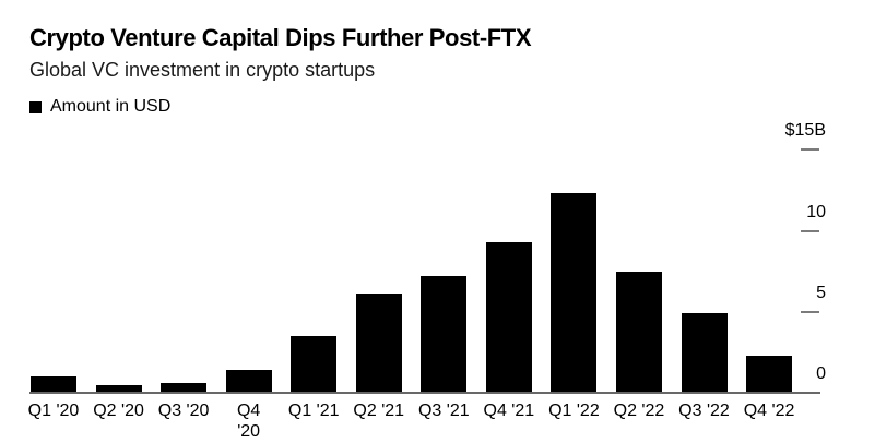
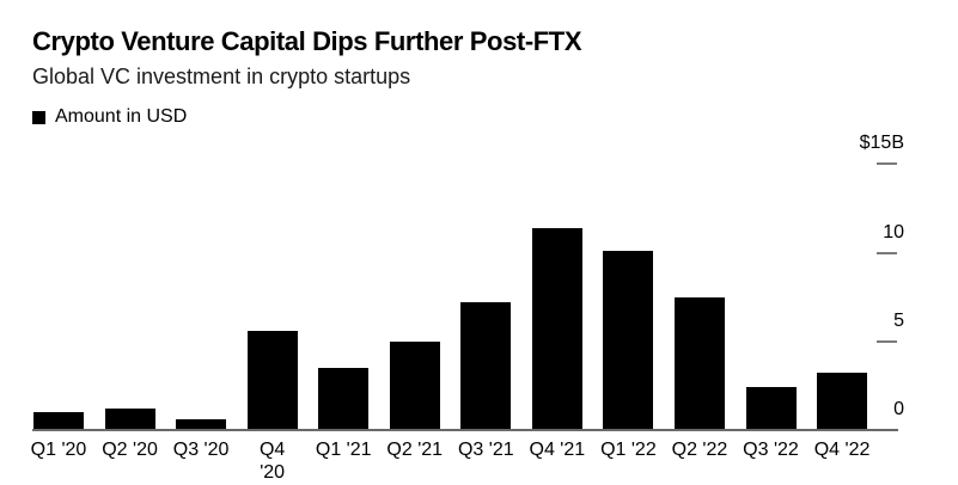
Q2 '20: $0.5B -> $1.2B
Q4 '20: $1.4B -> $5.6B
Q2 '21: $6.1B -> $5.0B
Q4 '21: $9.3B -> $11.4B
Q1 '22: $12.3B -> $10.1B
Q3 '22: $4.9B -> $2.4B
Q4 '22: $2.3B -> $3.2B
